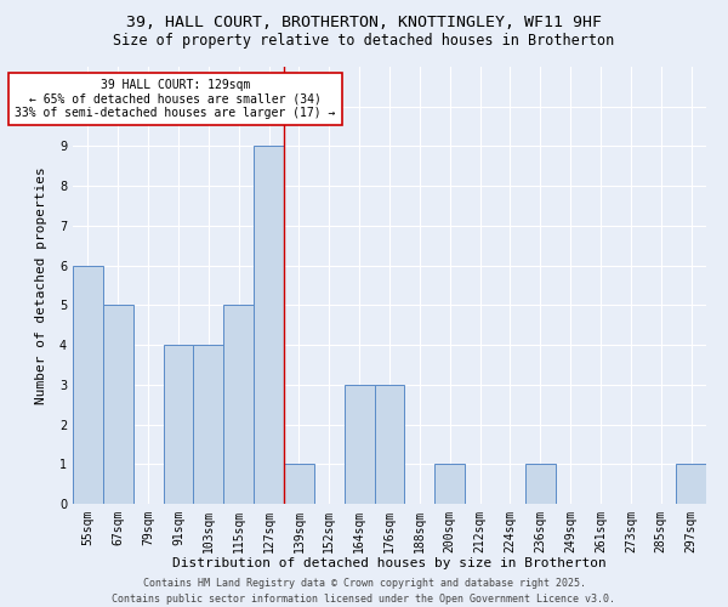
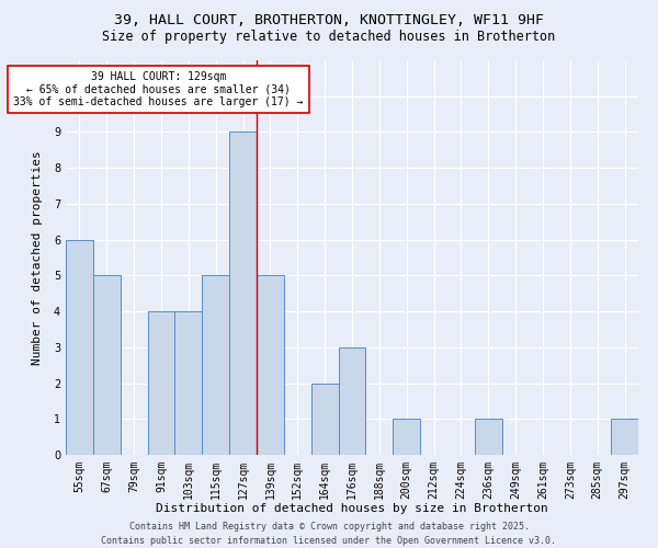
139sqm: 1 -> 5
164sqm: 3 -> 2
